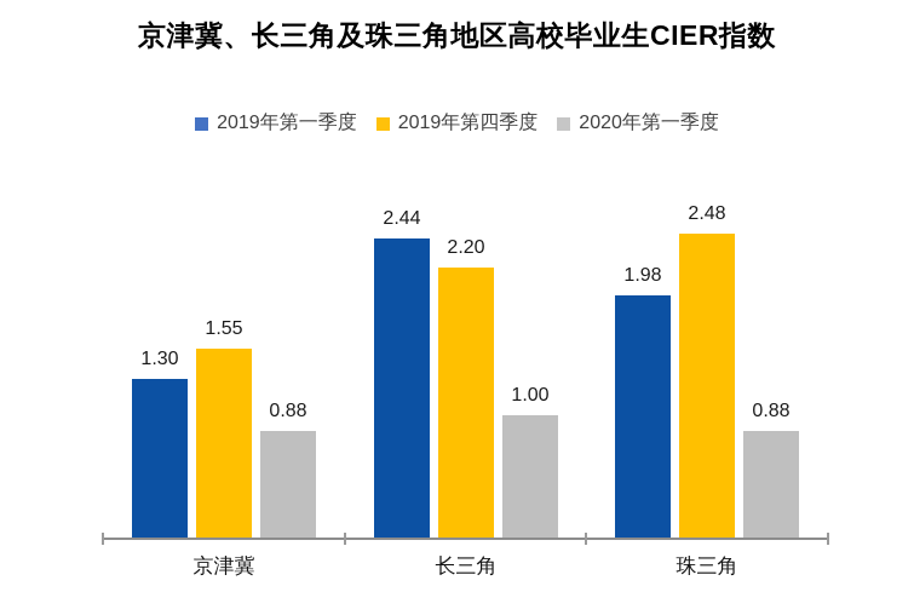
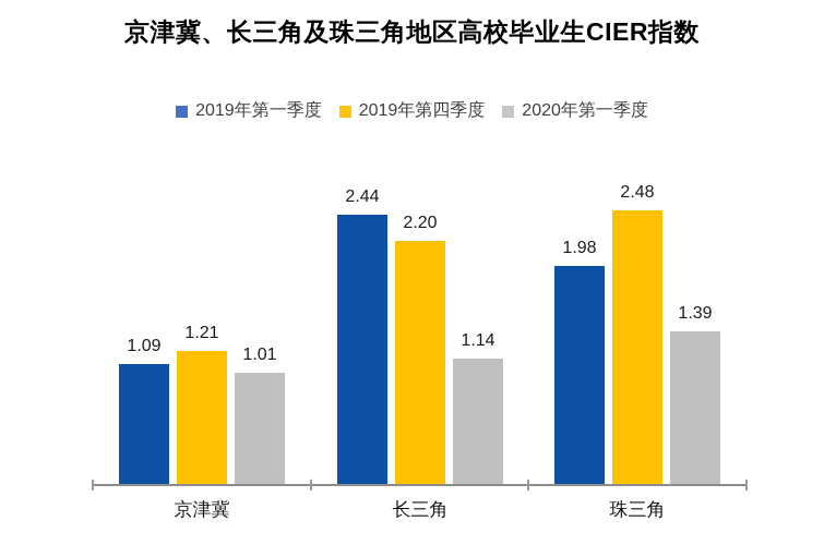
2019年第一季度/京津冀: 1.30 -> 1.09
2019年第四季度/京津冀: 1.55 -> 1.21
2020年第一季度/京津冀: 0.88 -> 1.01
2020年第一季度/长三角: 1.00 -> 1.14
2020年第一季度/珠三角: 0.88 -> 1.39
